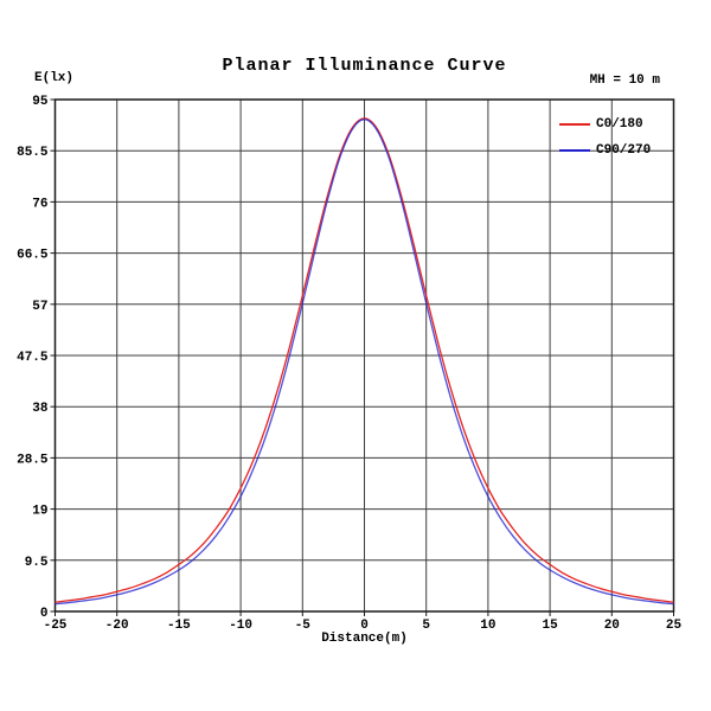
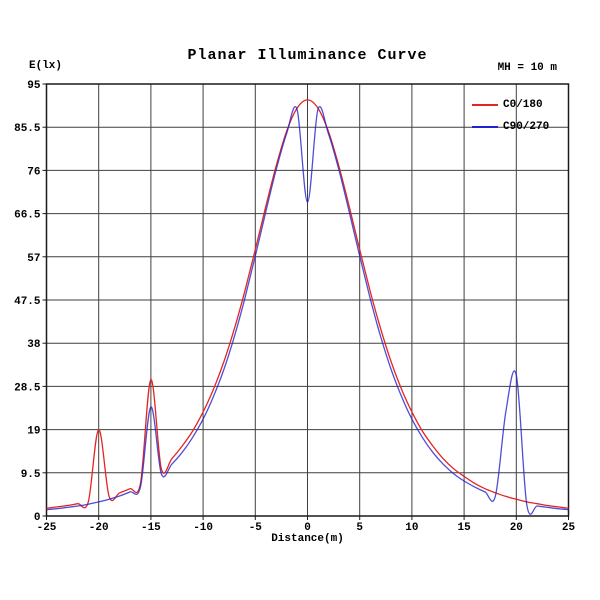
C0/180/-20: 4 -> 19
C0/180/-15: 9 -> 30
C90/270/-15: 8 -> 24
C90/270/0: 91 -> 69
C90/270/19: 4 -> 23
C90/270/20: 3 -> 31
